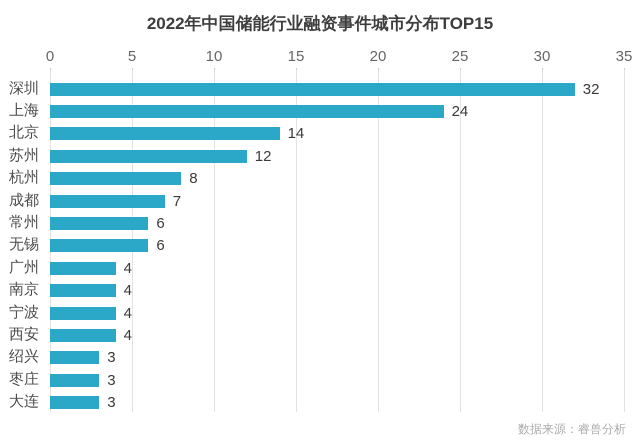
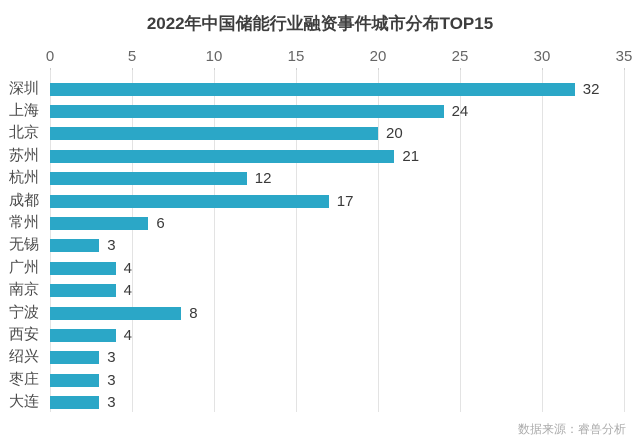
北京: 14 -> 20
苏州: 12 -> 21
杭州: 8 -> 12
成都: 7 -> 17
无锡: 6 -> 3
宁波: 4 -> 8
